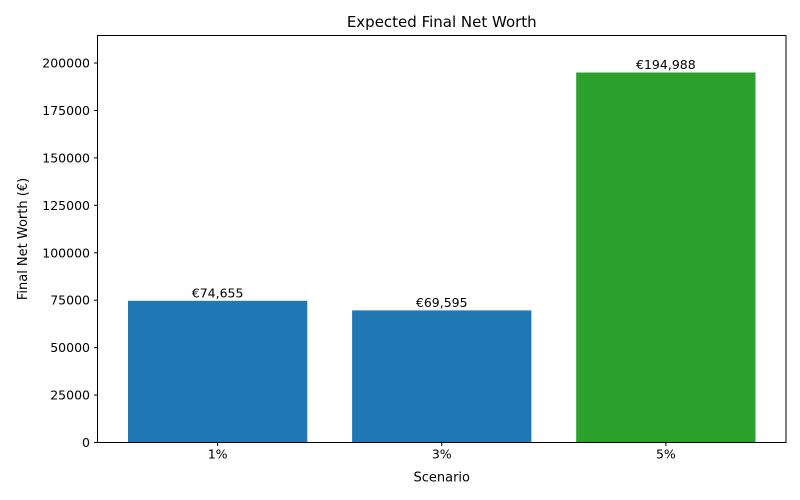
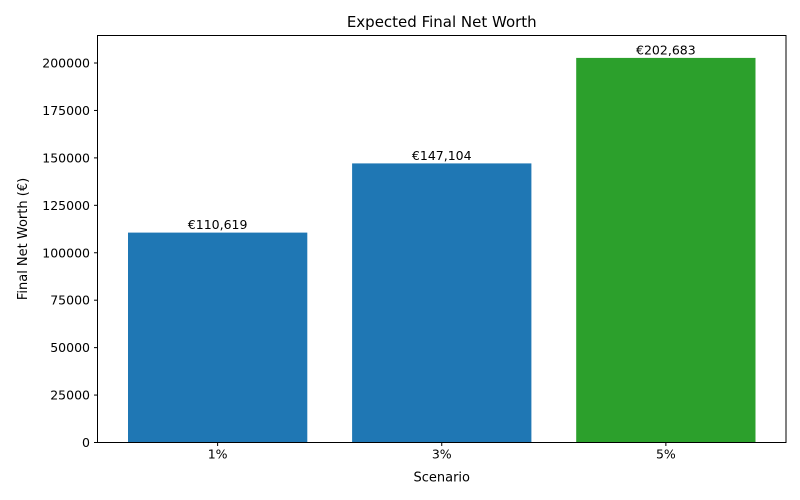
1%: €74,655 -> €110,619
3%: €69,595 -> €147,104
5%: €194,988 -> €202,683
